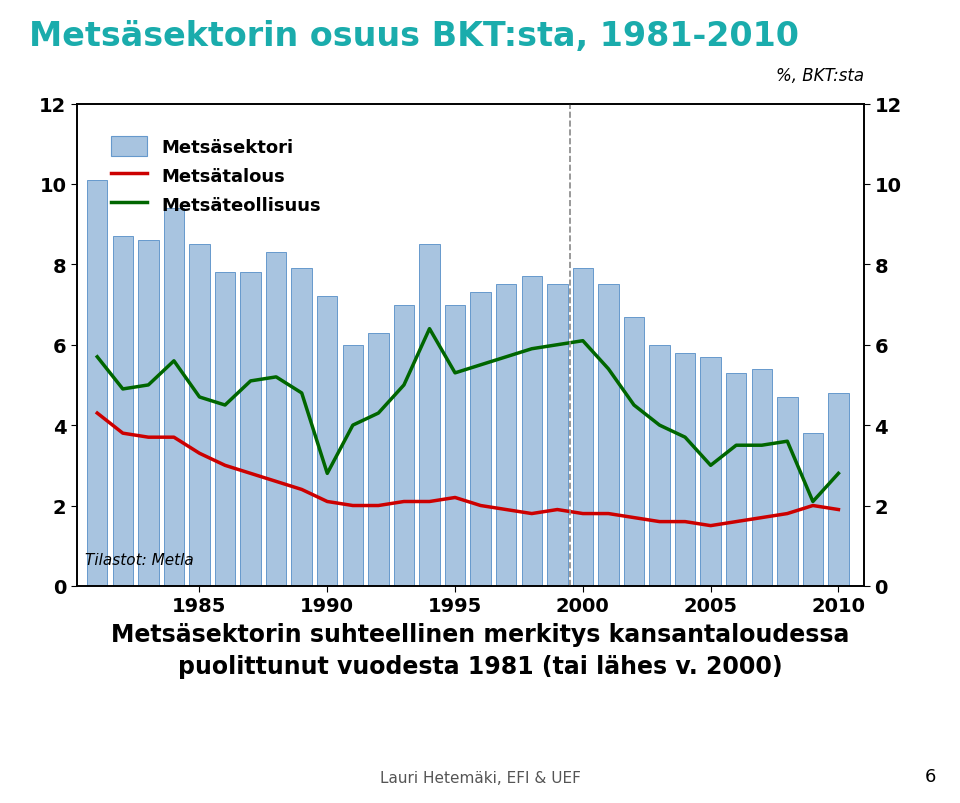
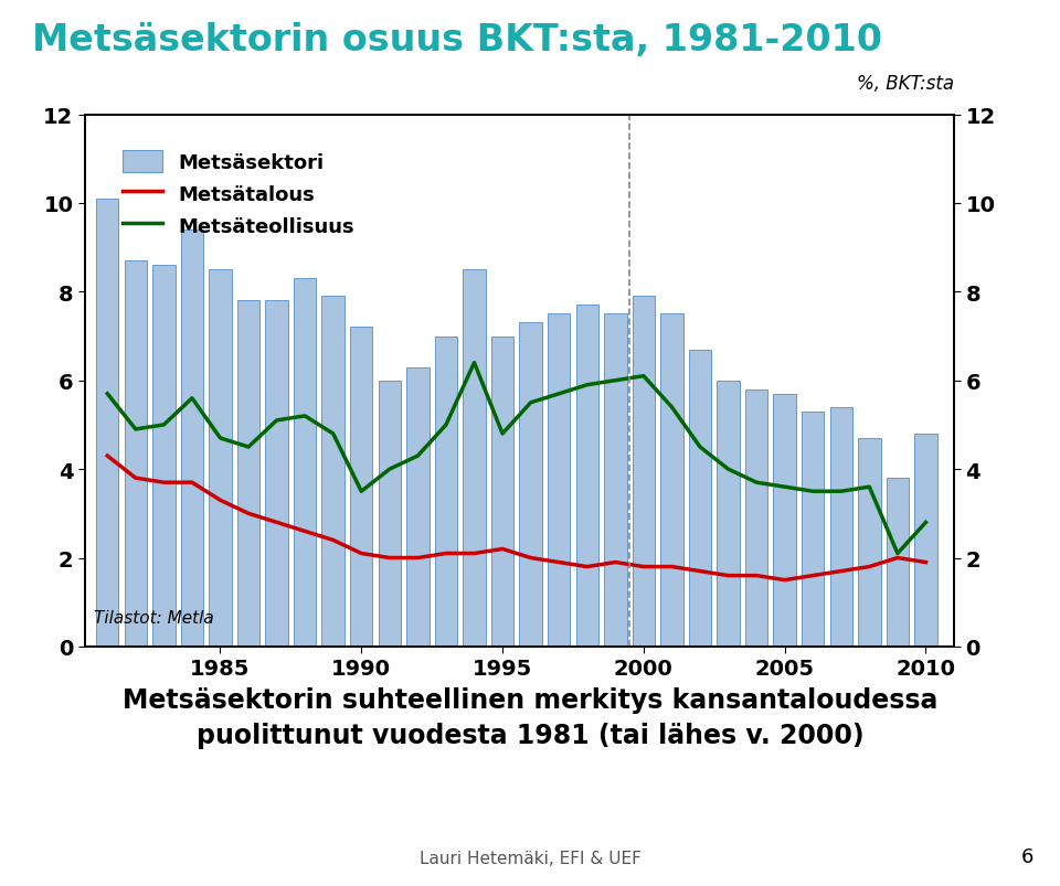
Metsäteollisuus/1990: 2.8 -> 3.5
Metsäteollisuus/1995: 5.3 -> 4.8
Metsäteollisuus/2005: 3.0 -> 3.6
